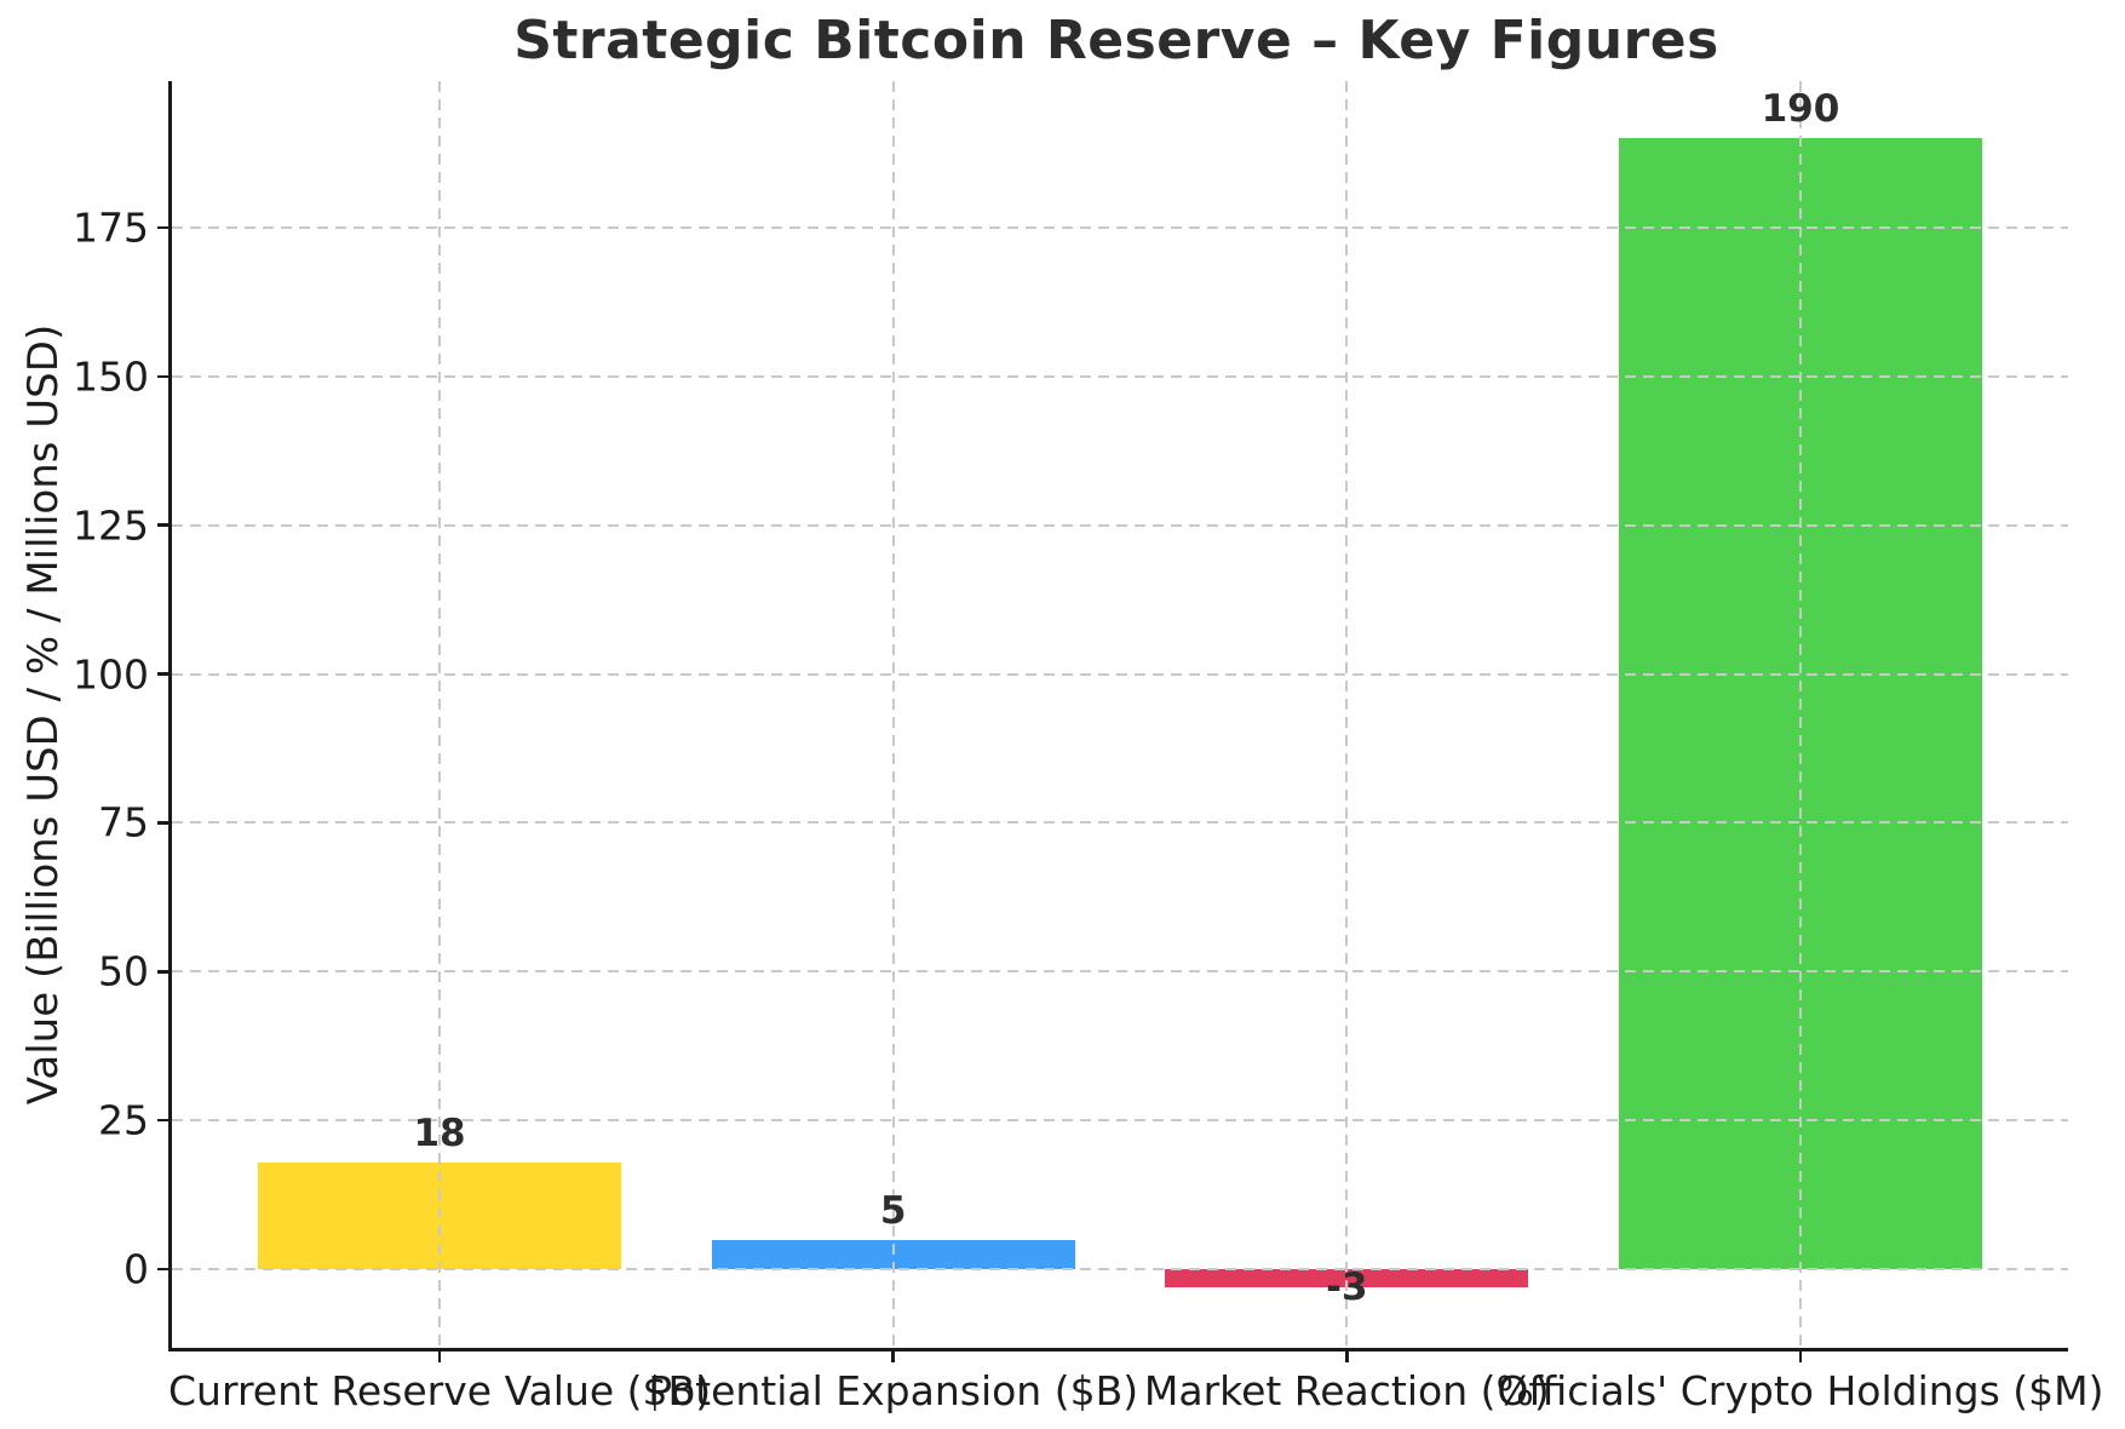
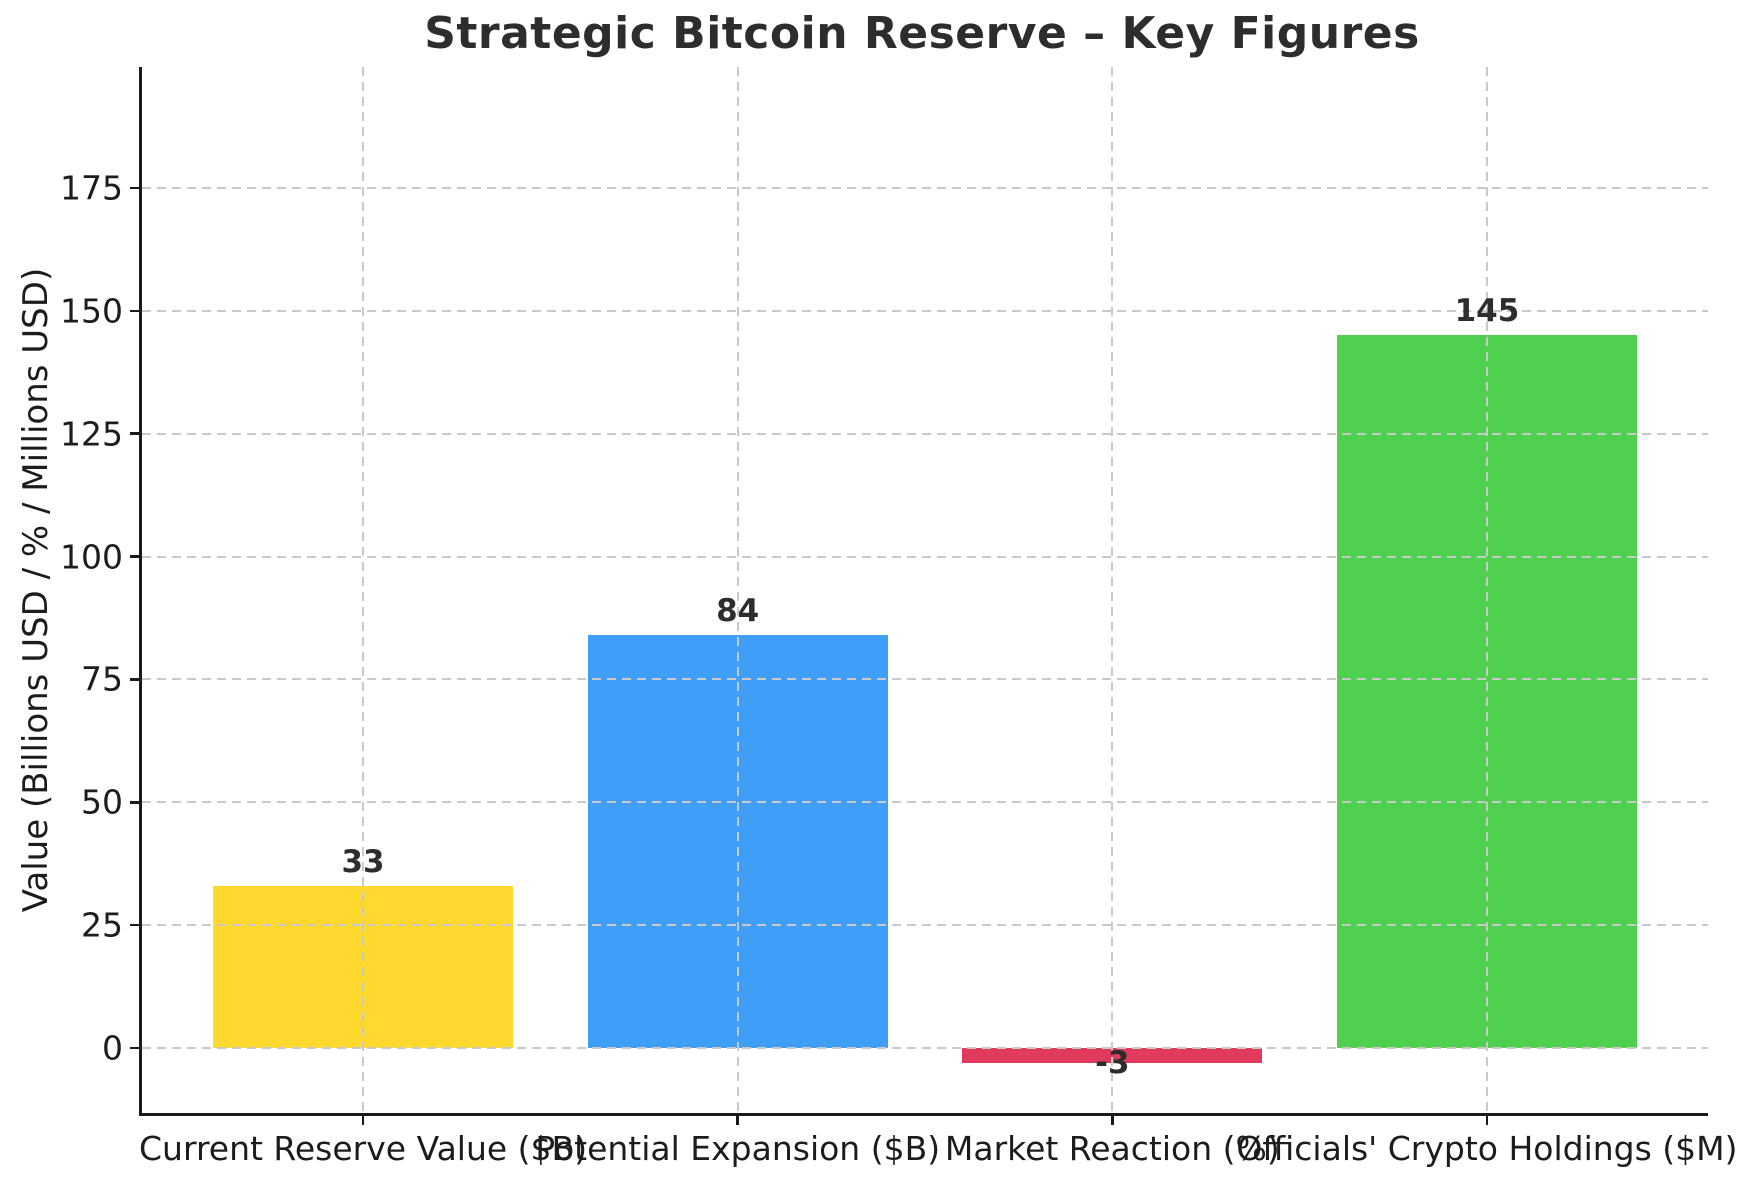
Current Reserve Value ($B): 18 -> 33
Potential Expansion ($B): 5 -> 84
Officials' Crypto Holdings ($M): 190 -> 145
